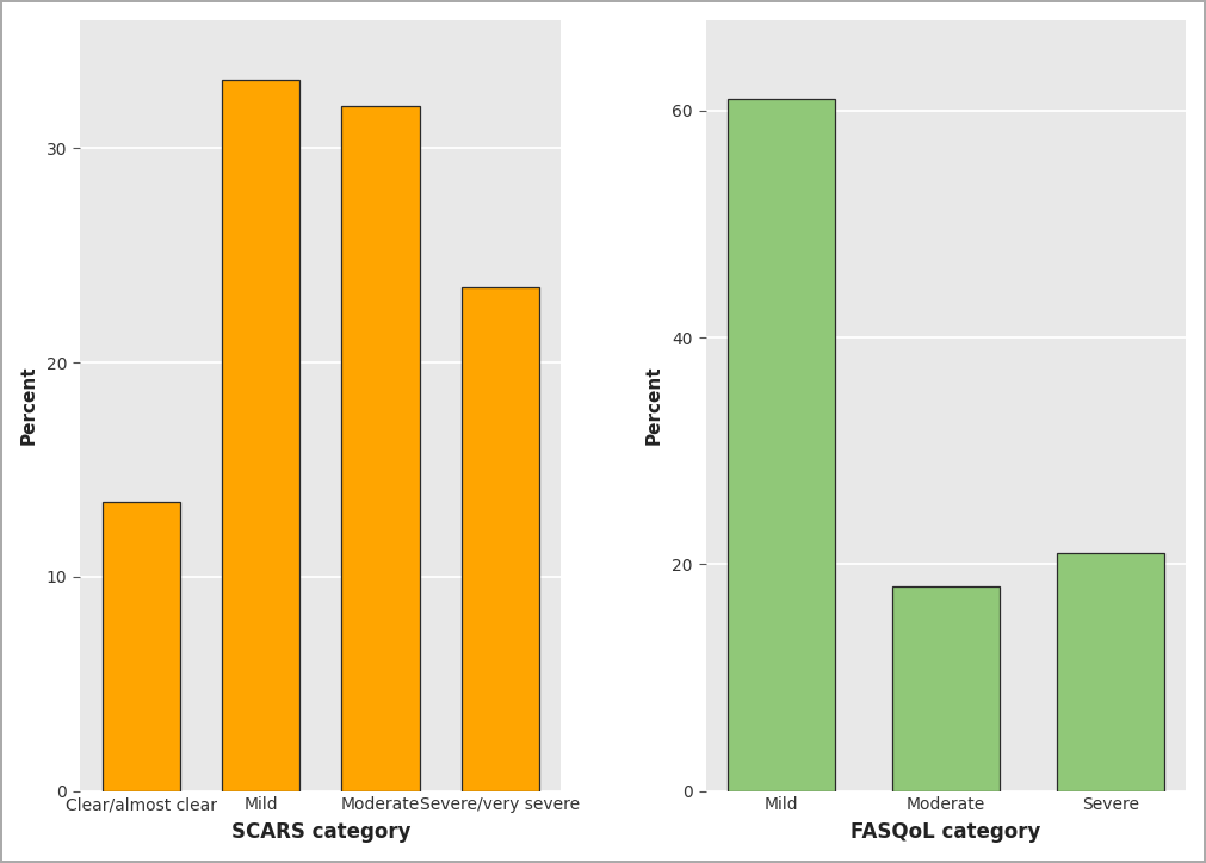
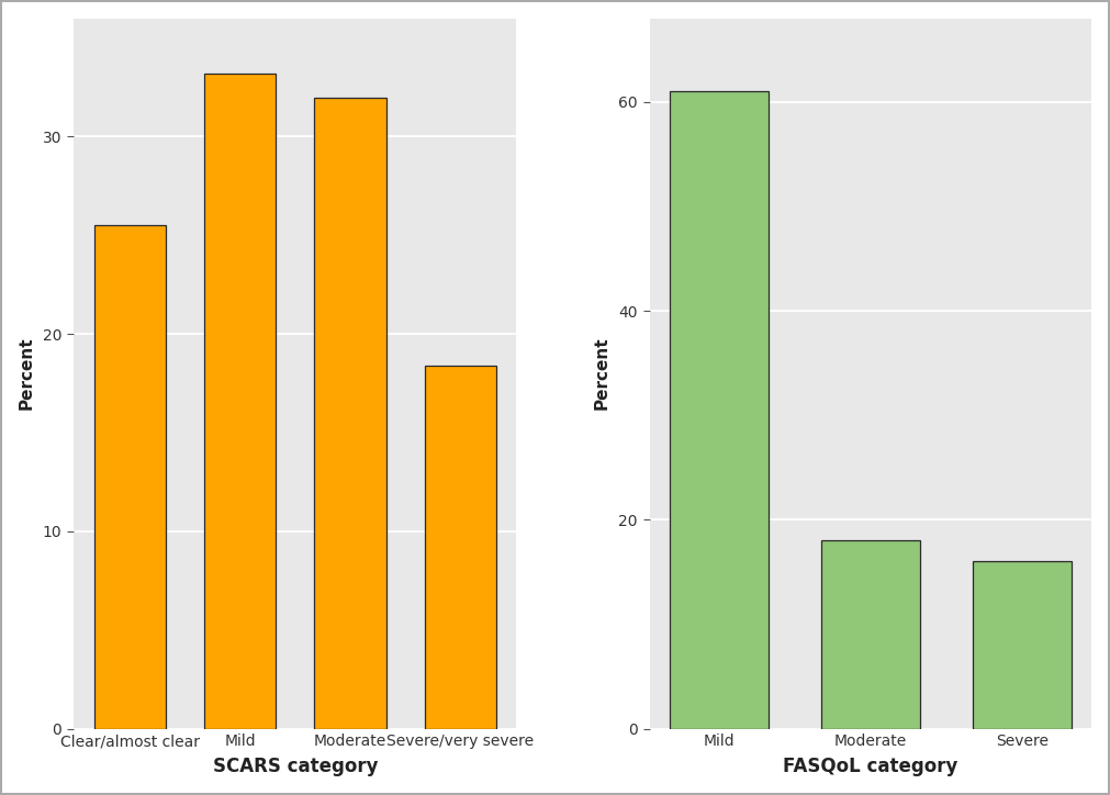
Clear/almost clear: 13.5 -> 25.5
Severe/very severe: 23.5 -> 18.4
Severe: 21 -> 16
